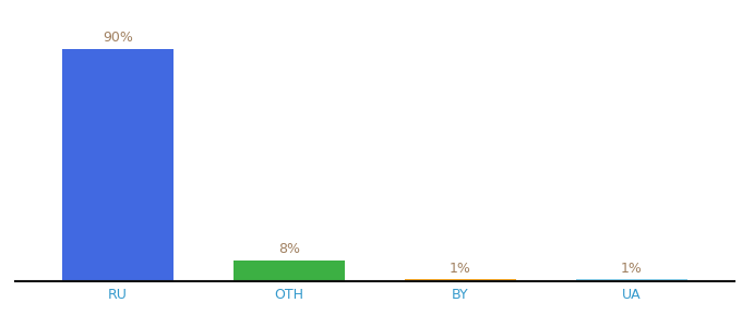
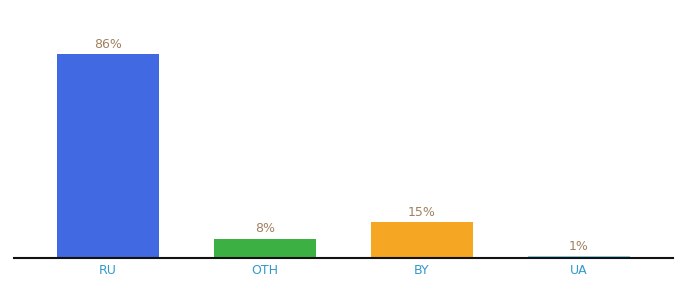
RU: 90% -> 86%
BY: 1% -> 15%
